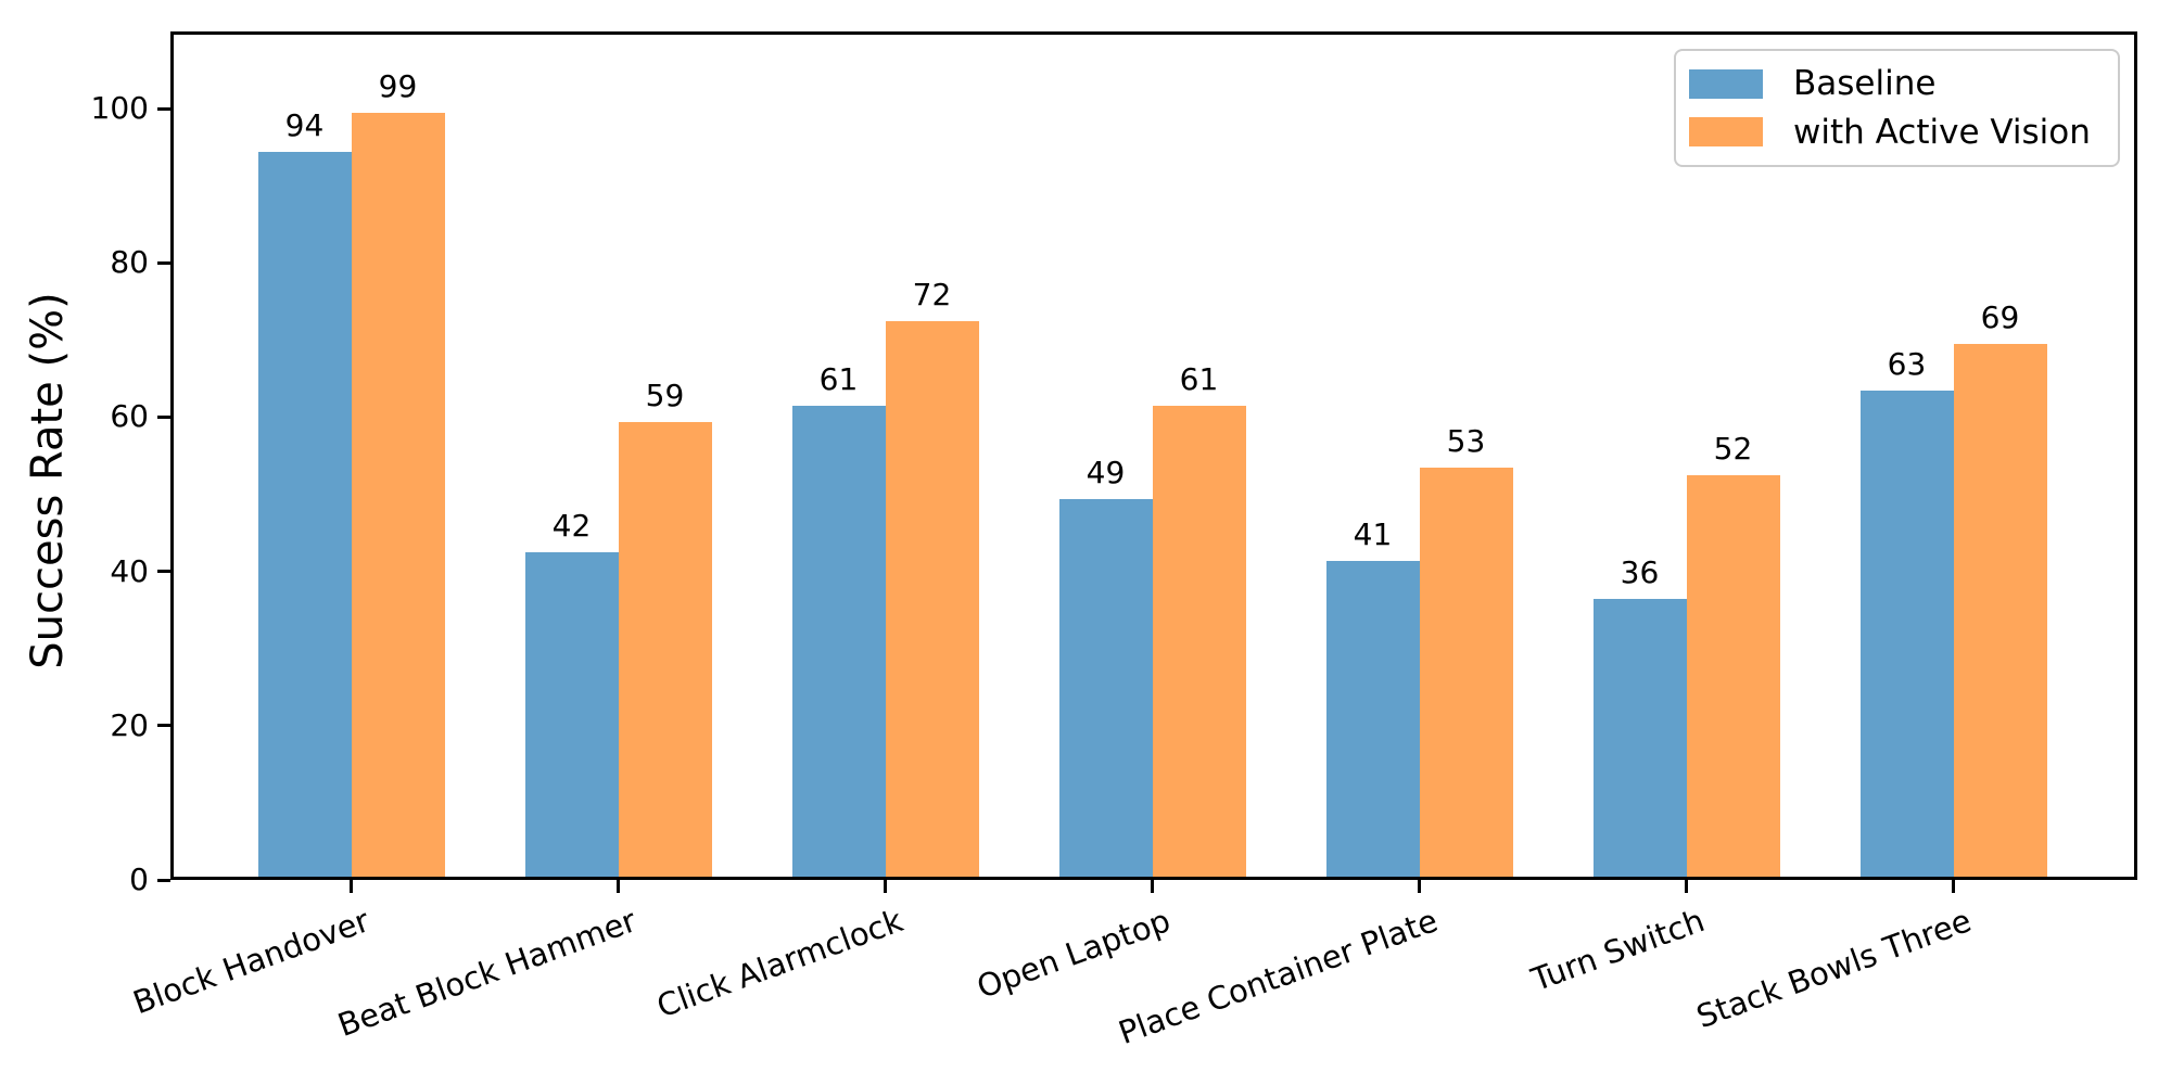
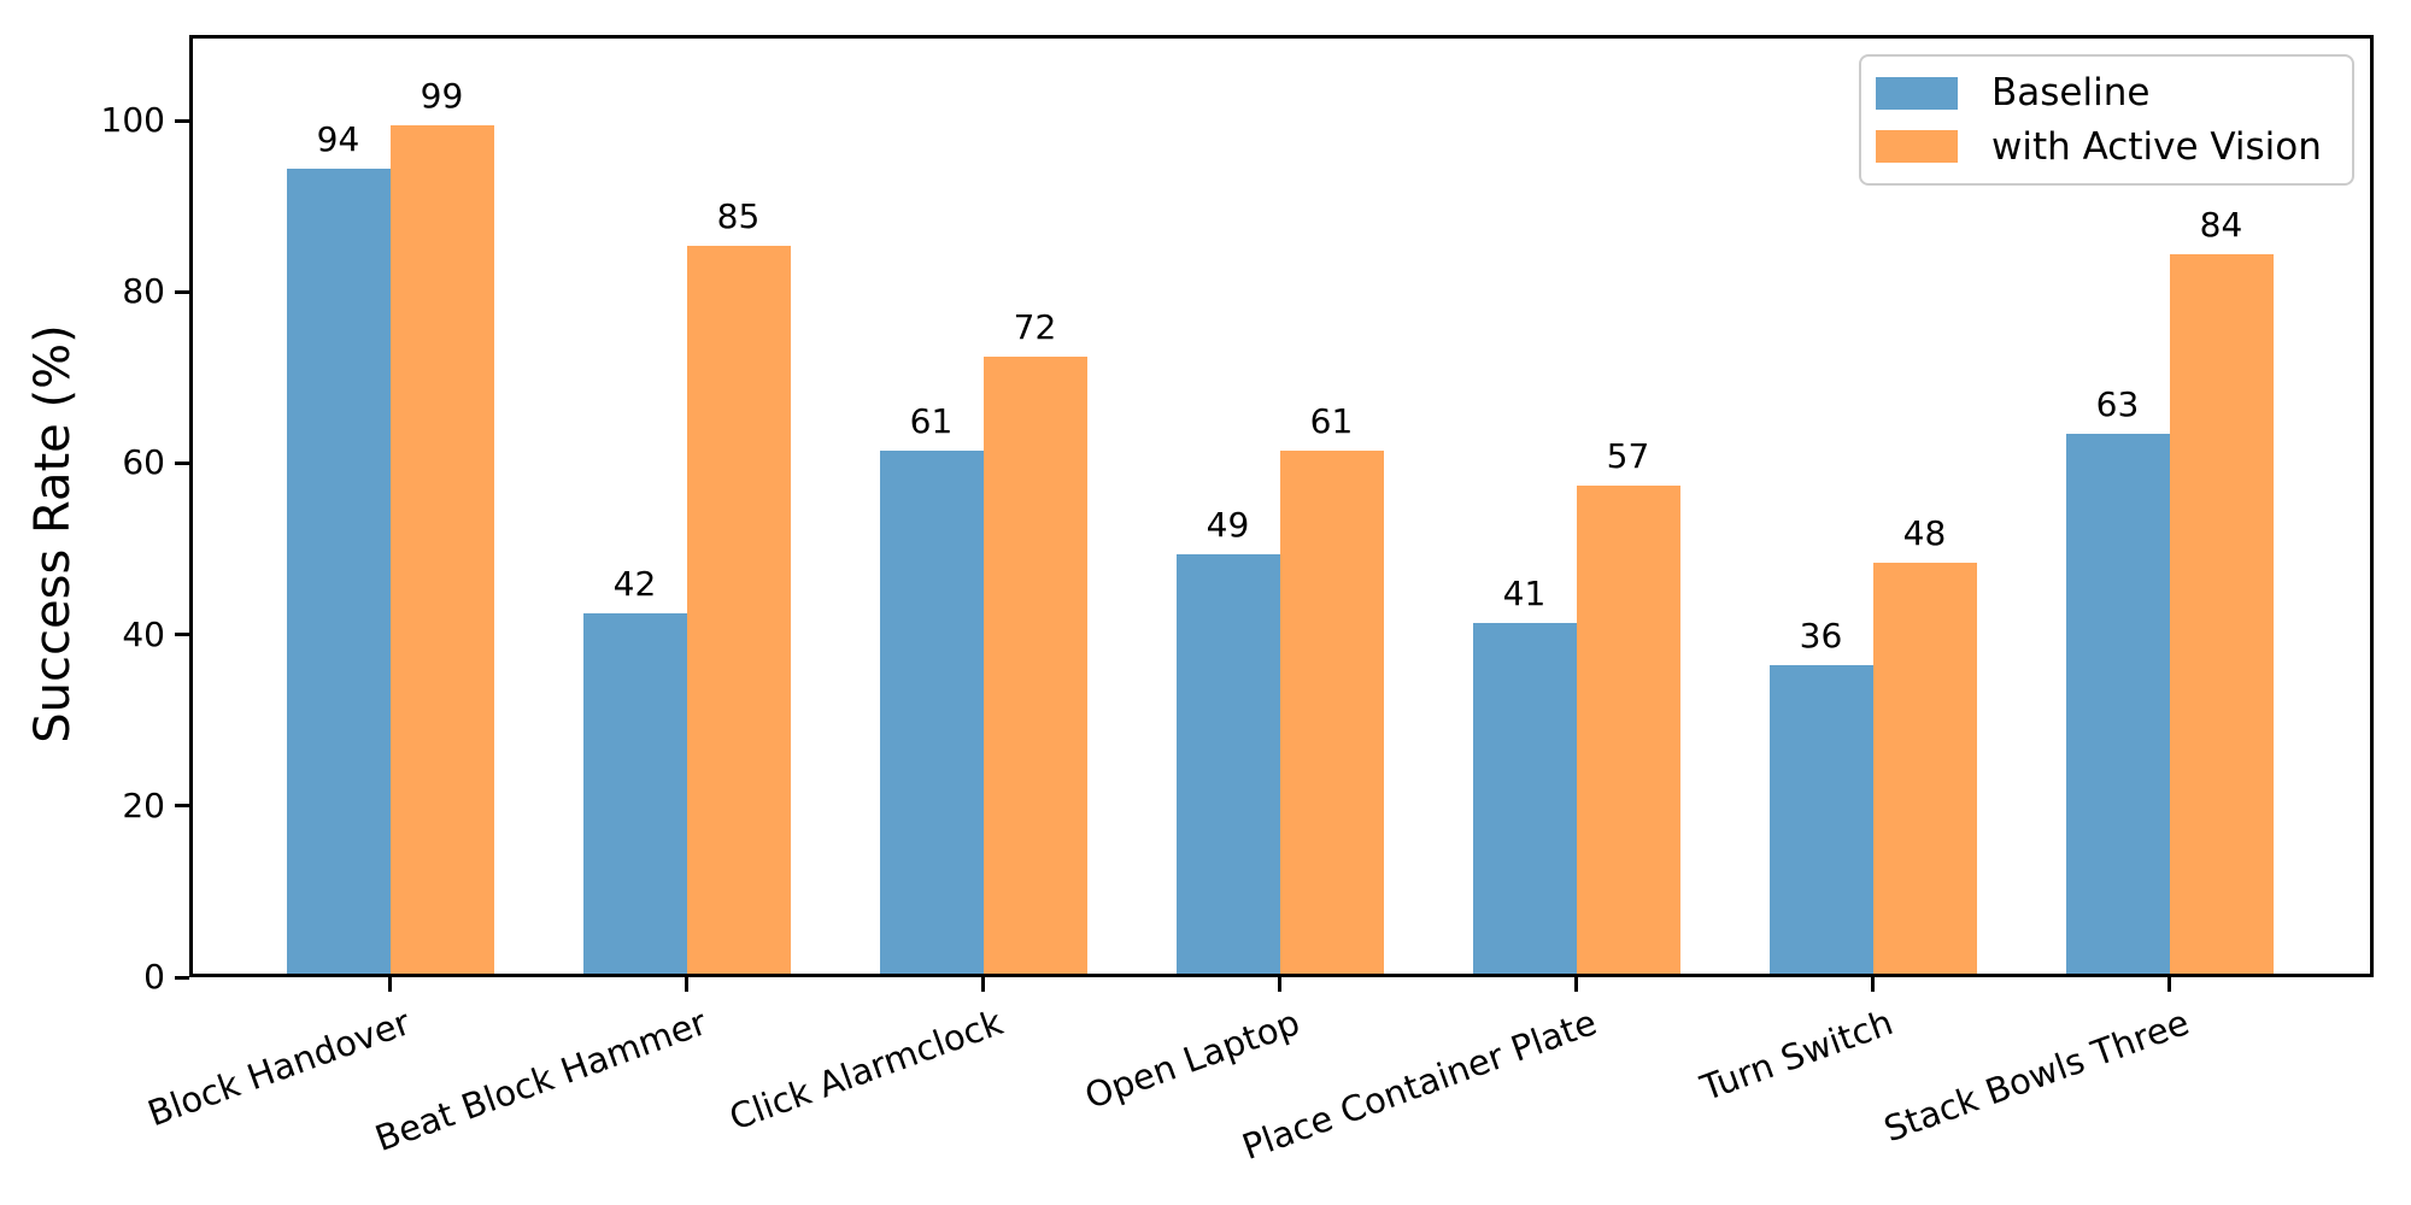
with Active Vision/Beat Block Hammer: 59 -> 85
with Active Vision/Place Container Plate: 53 -> 57
with Active Vision/Turn Switch: 52 -> 48
with Active Vision/Stack Bowls Three: 69 -> 84
